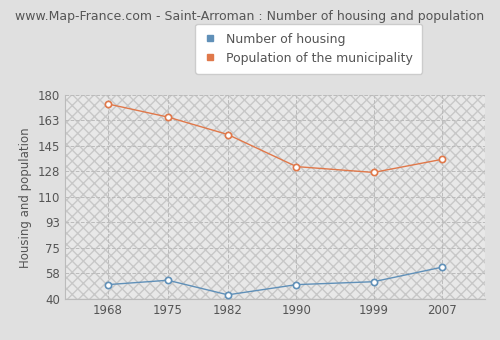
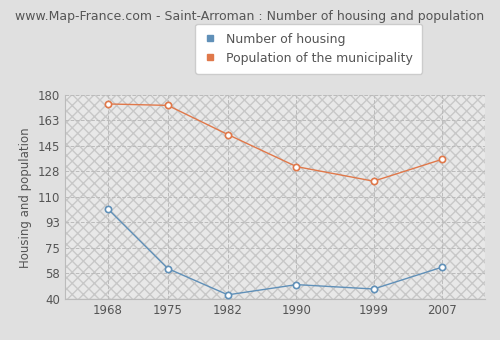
Number of housing/1968: 50 -> 102
Number of housing/1975: 53 -> 61
Population of the municipality/1975: 165 -> 173
Number of housing/1999: 52 -> 47
Population of the municipality/1999: 127 -> 121
